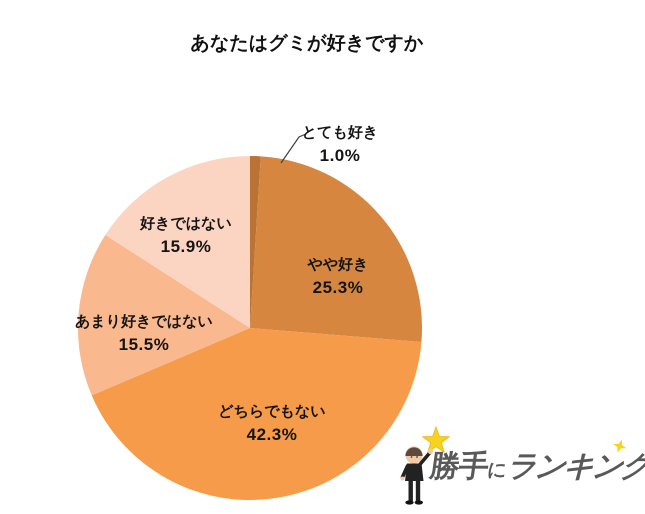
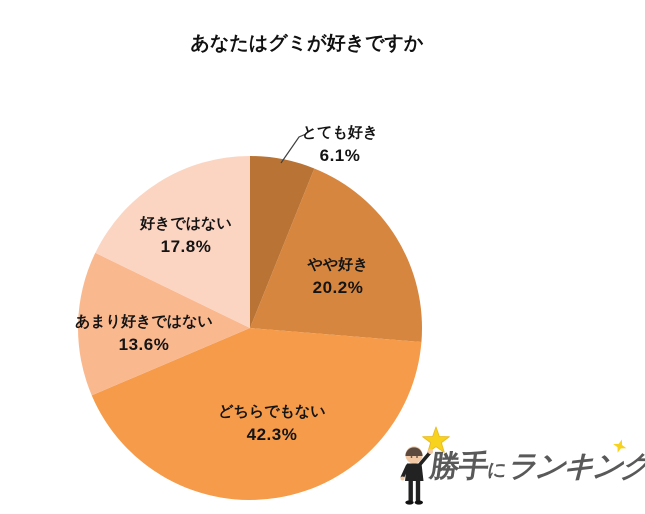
とても好き: 1.0% -> 6.1%
やや好き: 25.3% -> 20.2%
あまり好きではない: 15.5% -> 13.6%
好きではない: 15.9% -> 17.8%
